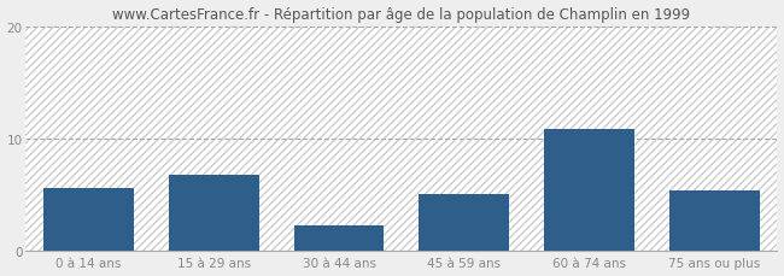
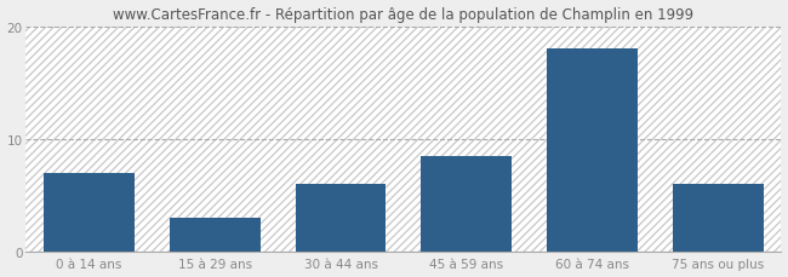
0 à 14 ans: 5.6 -> 7.0
15 à 29 ans: 6.8 -> 3.0
30 à 44 ans: 2.2 -> 6.0
45 à 59 ans: 5.0 -> 8.5
60 à 74 ans: 10.8 -> 18.0
75 ans ou plus: 5.4 -> 6.0
